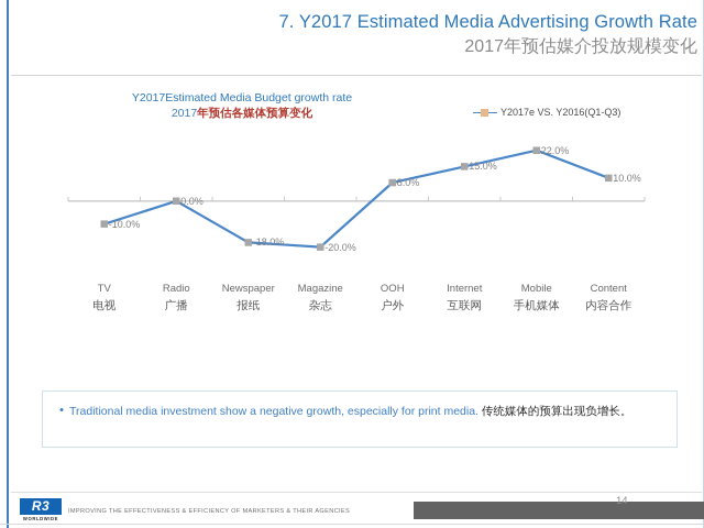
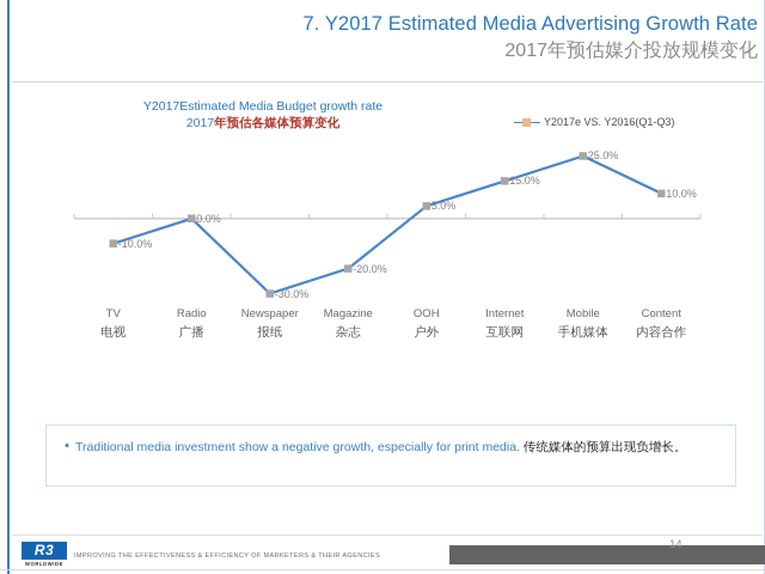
Newspaper: -18.0% -> -30.0%
OOH: 8.0% -> 5.0%
Mobile: 22.0% -> 25.0%
